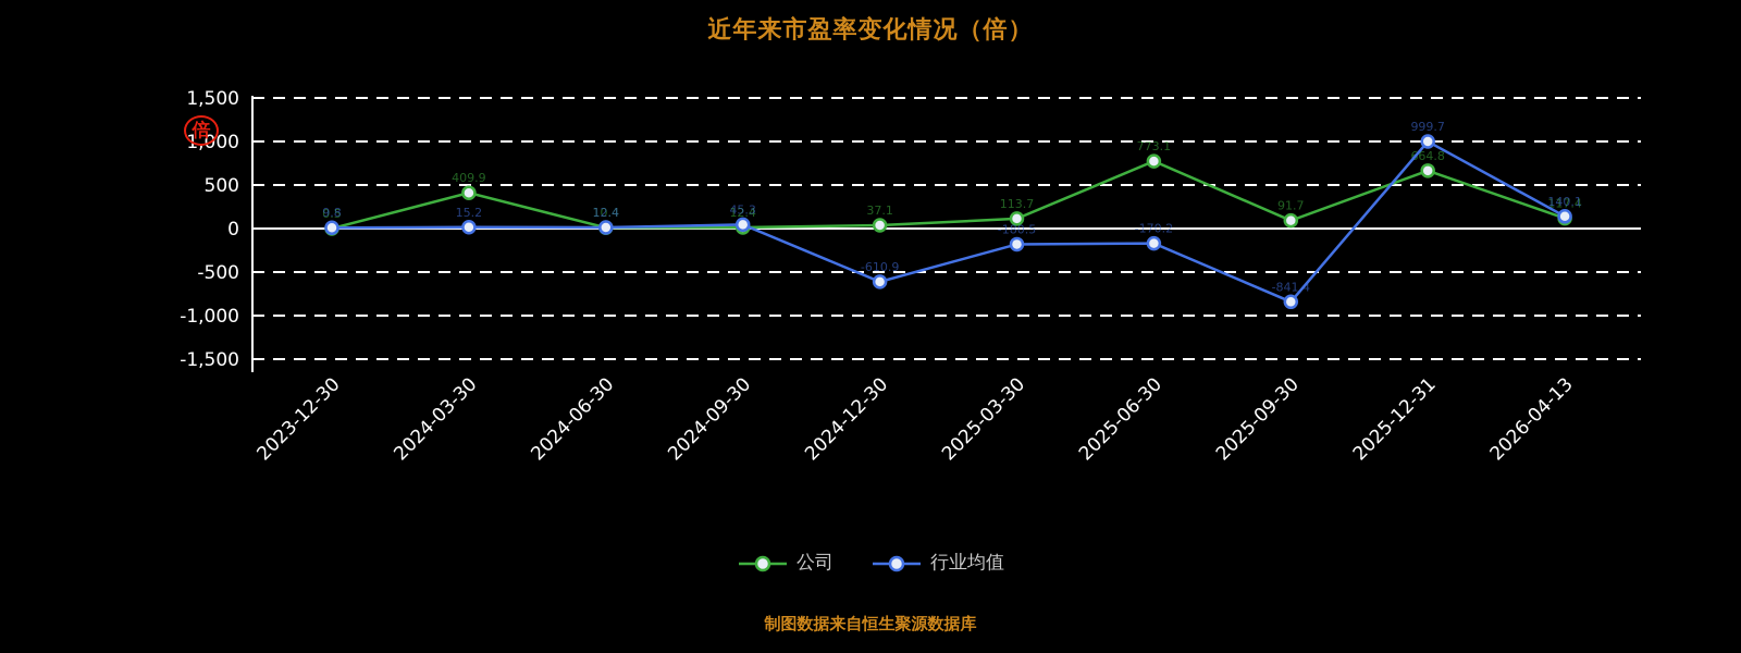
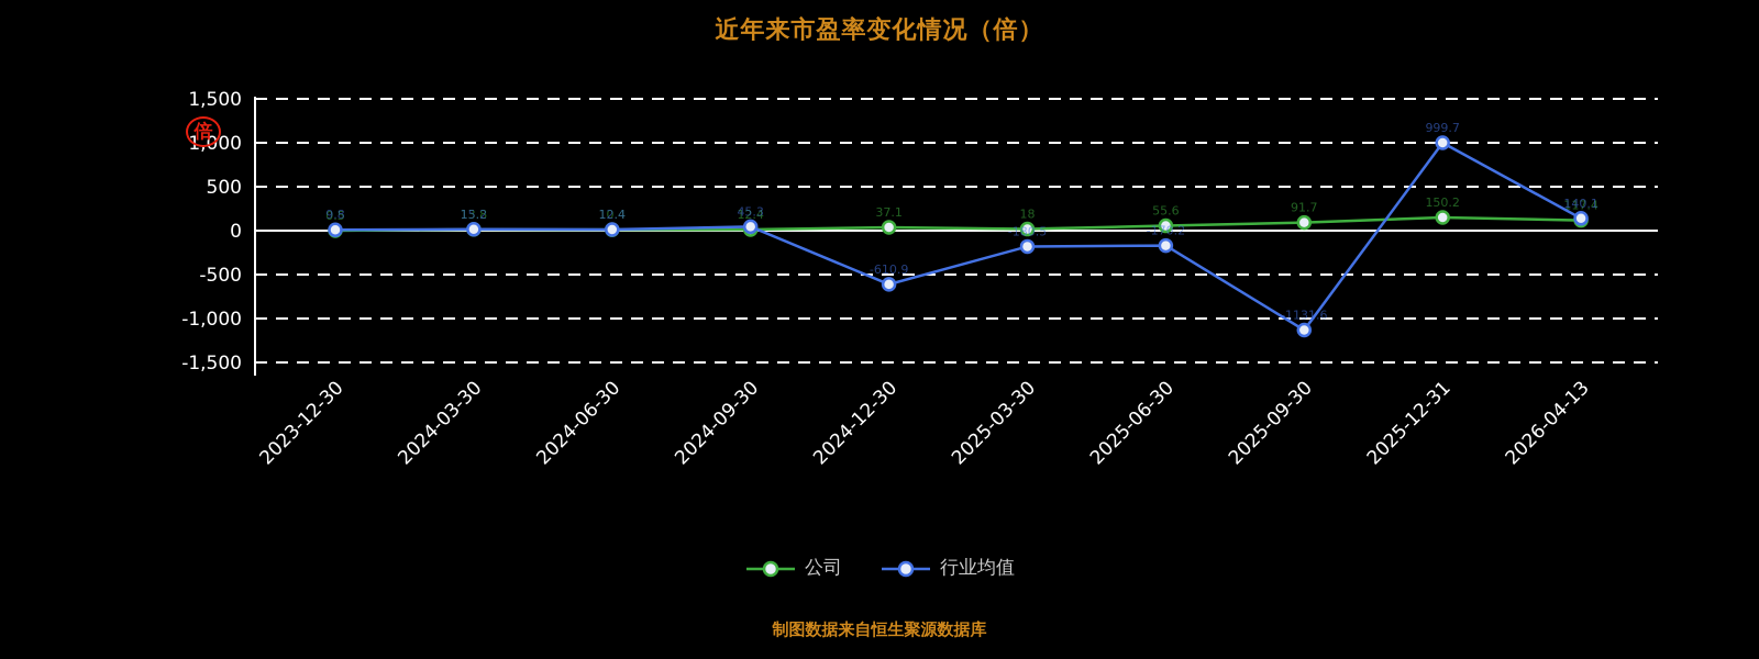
公司/2024-03-30: 409.9 -> 13.8
公司/2025-03-30: 113.7 -> 18
公司/2025-06-30: 773.1 -> 55.6
行业均值/2025-09-30: -841.4 -> -1131.6
公司/2025-12-31: 664.8 -> 150.2
